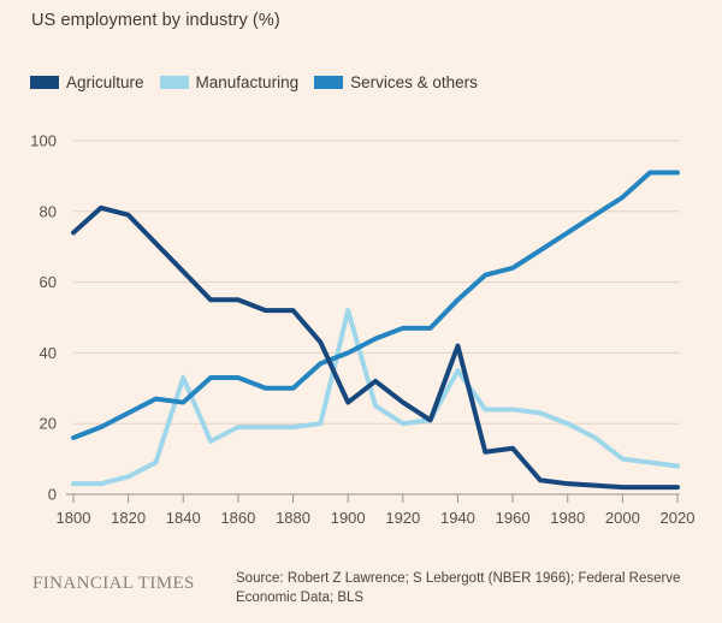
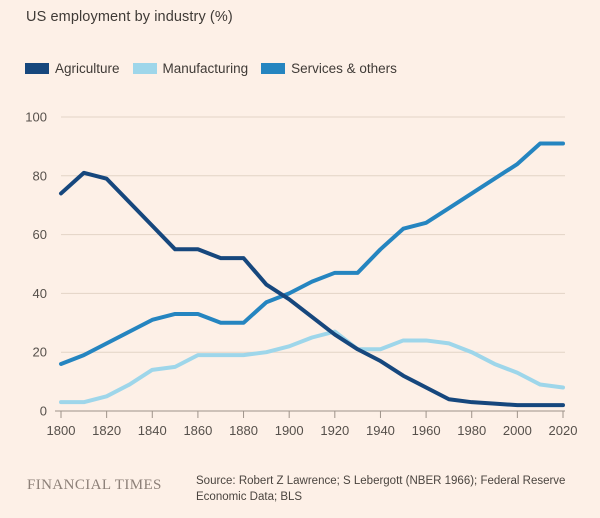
Manufacturing/1840: 33 -> 14
Services & others/1840: 26 -> 31
Agriculture/1900: 26 -> 38
Manufacturing/1900: 52 -> 22
Manufacturing/1920: 20 -> 27
Agriculture/1940: 42 -> 17
Manufacturing/1940: 35 -> 21
Agriculture/1960: 13 -> 8
Manufacturing/2000: 10 -> 13
